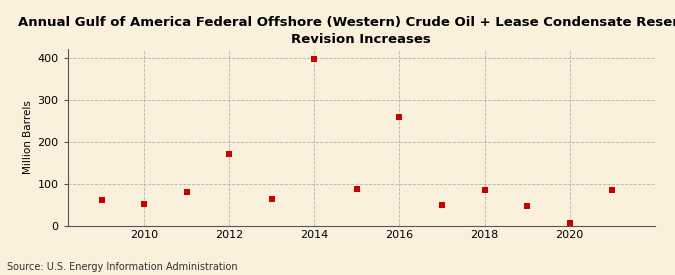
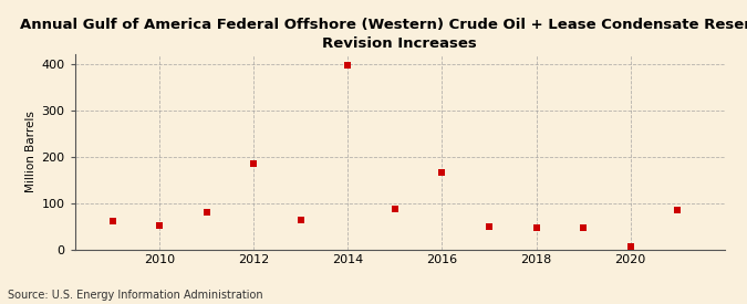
2012: 170 -> 184
2016: 260 -> 167
2018: 85 -> 46
